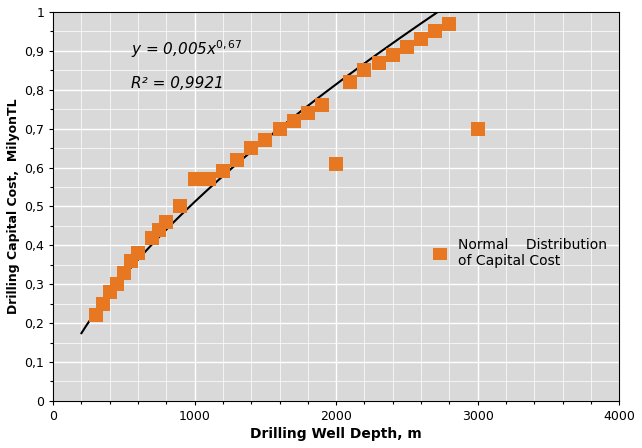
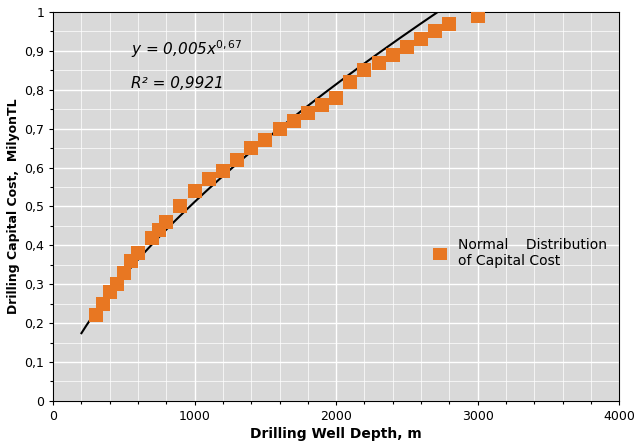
Normal Distribution of Capital Cost/1000: 0,57 -> 0,54
Normal Distribution of Capital Cost/2000: 0,61 -> 0,78
Normal Distribution of Capital Cost/3000: 0,70 -> 0,99
